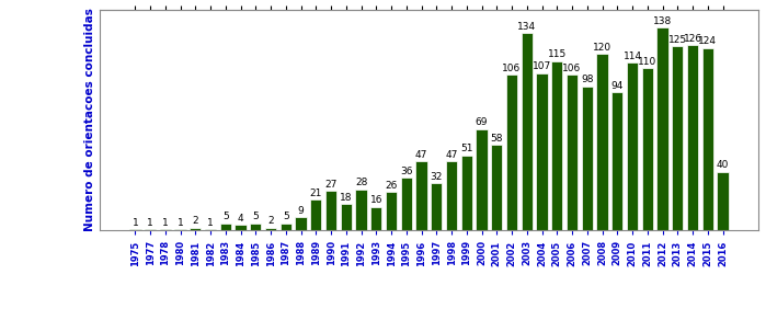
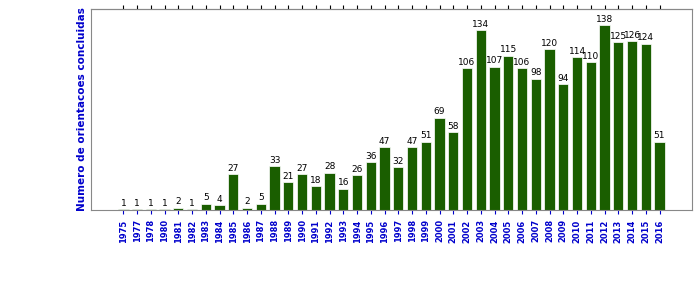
1985: 5 -> 27
1988: 9 -> 33
2016: 40 -> 51
